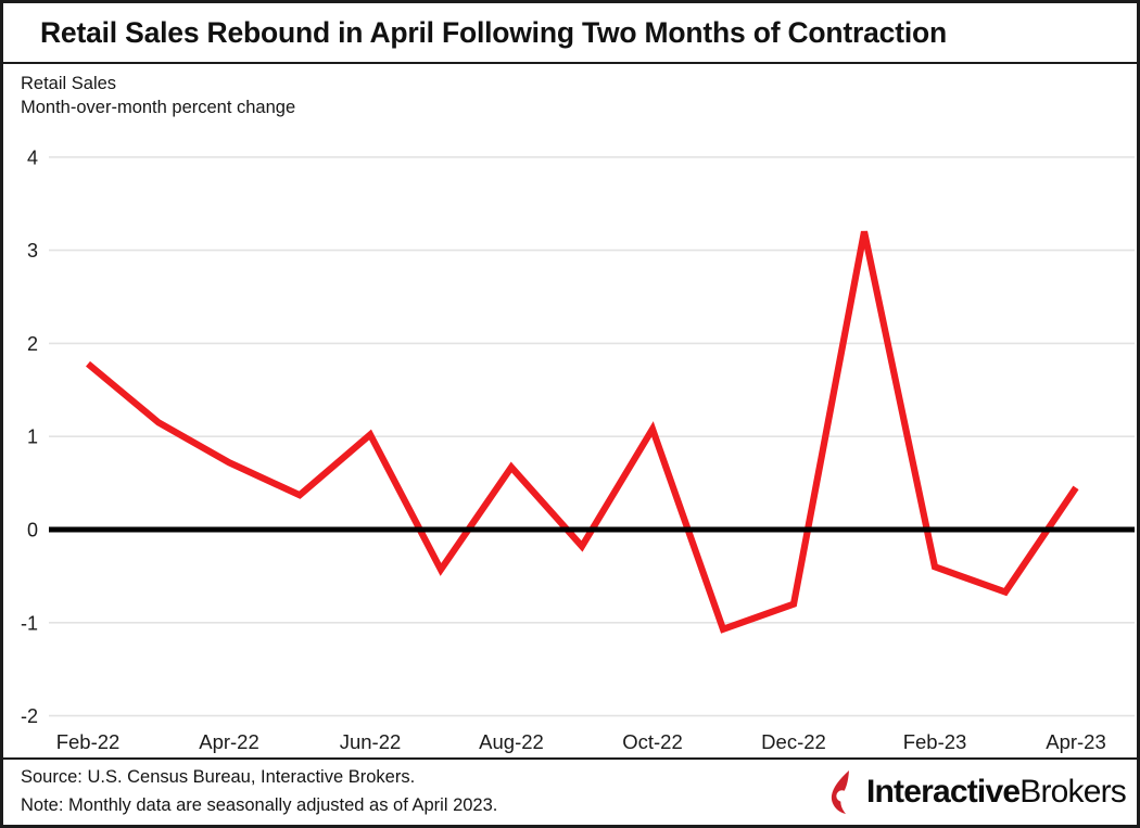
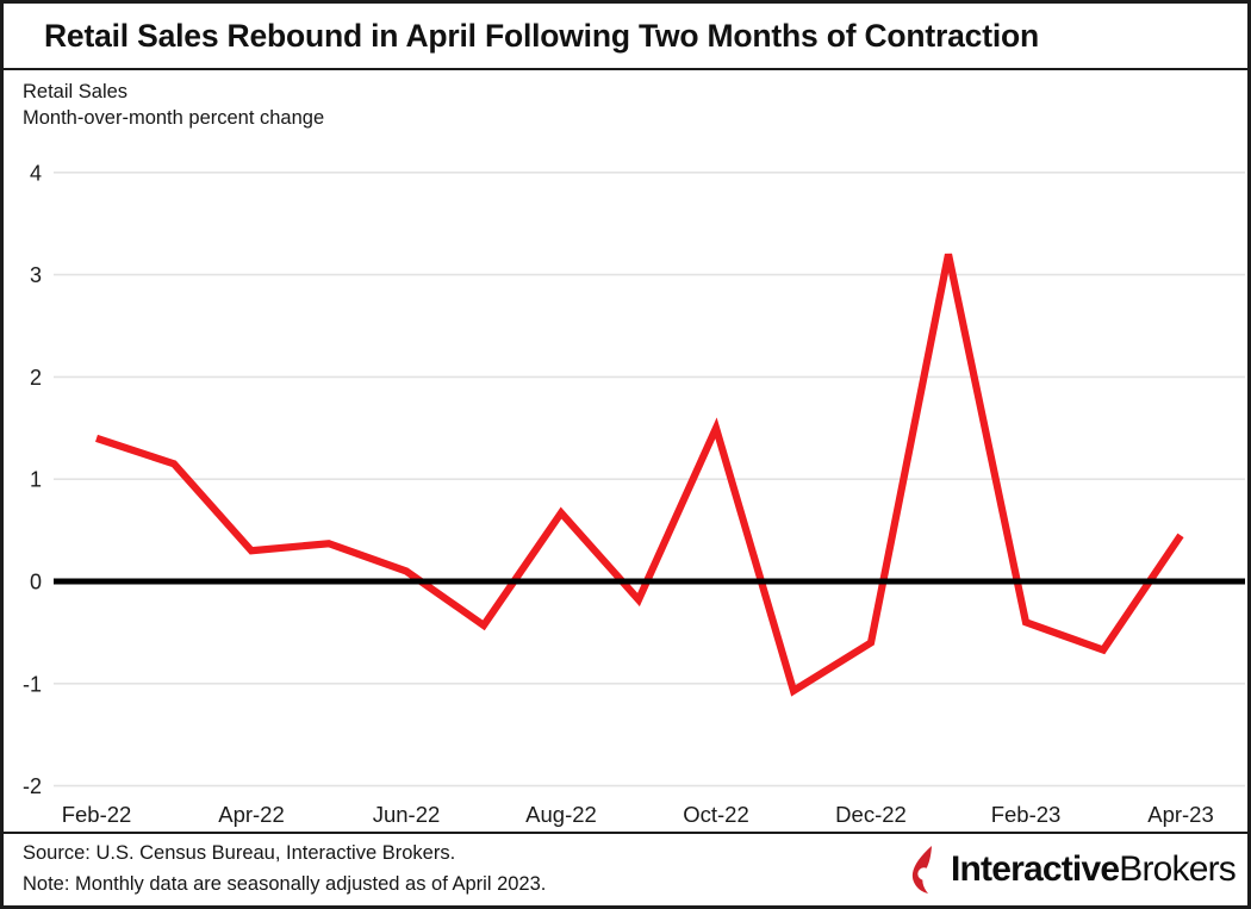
Feb-22: 1.8 -> 1.4
Apr-22: 0.7 -> 0.3
Jun-22: 1.0 -> 0.1
Oct-22: 1.1 -> 1.5
Dec-22: -0.8 -> -0.6
